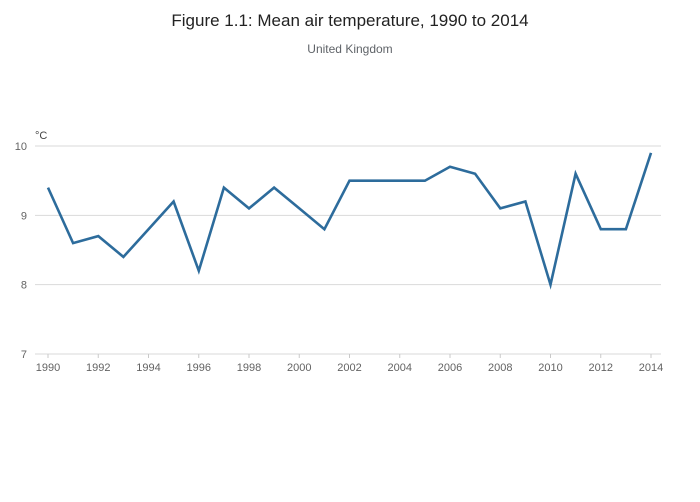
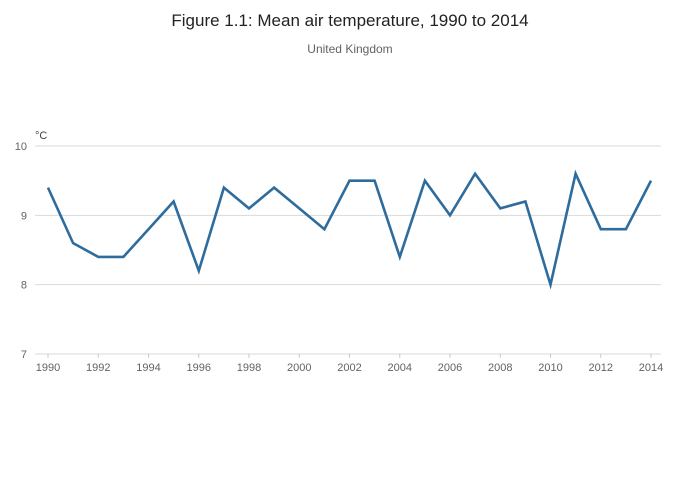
1992: 8.7 -> 8.4
2004: 9.5 -> 8.4
2006: 9.7 -> 9.0
2014: 9.9 -> 9.5
